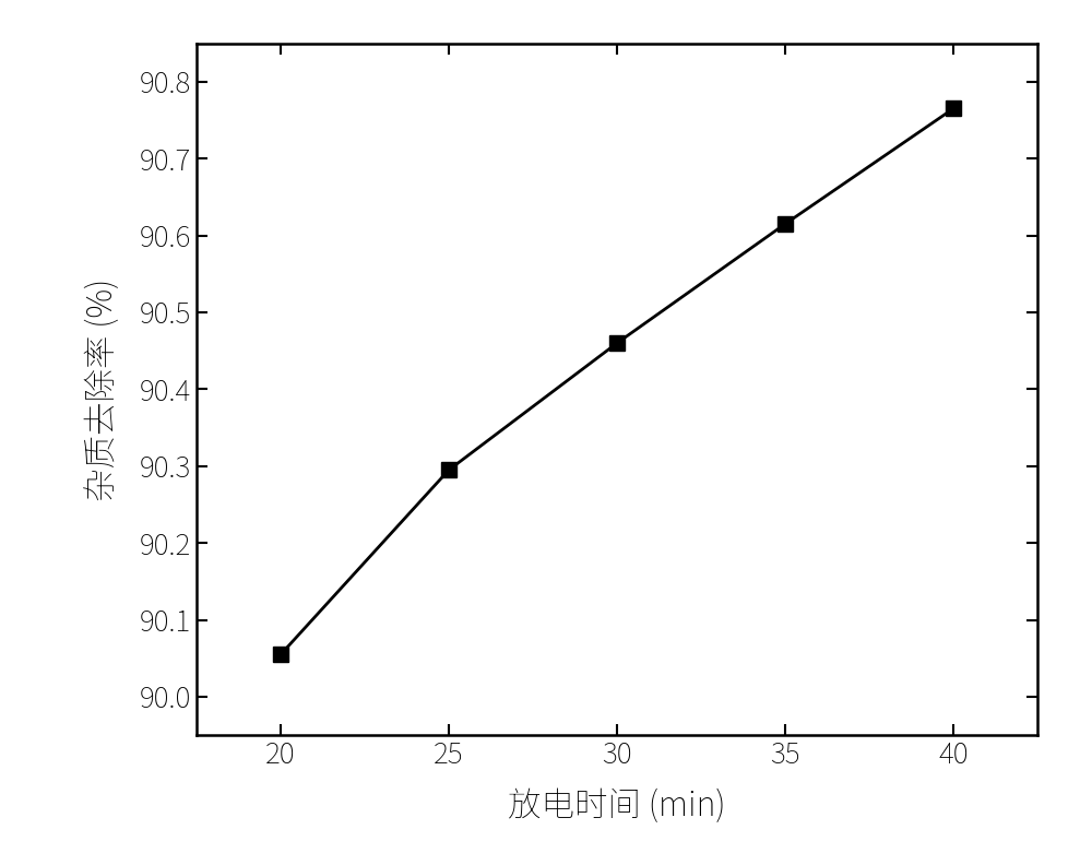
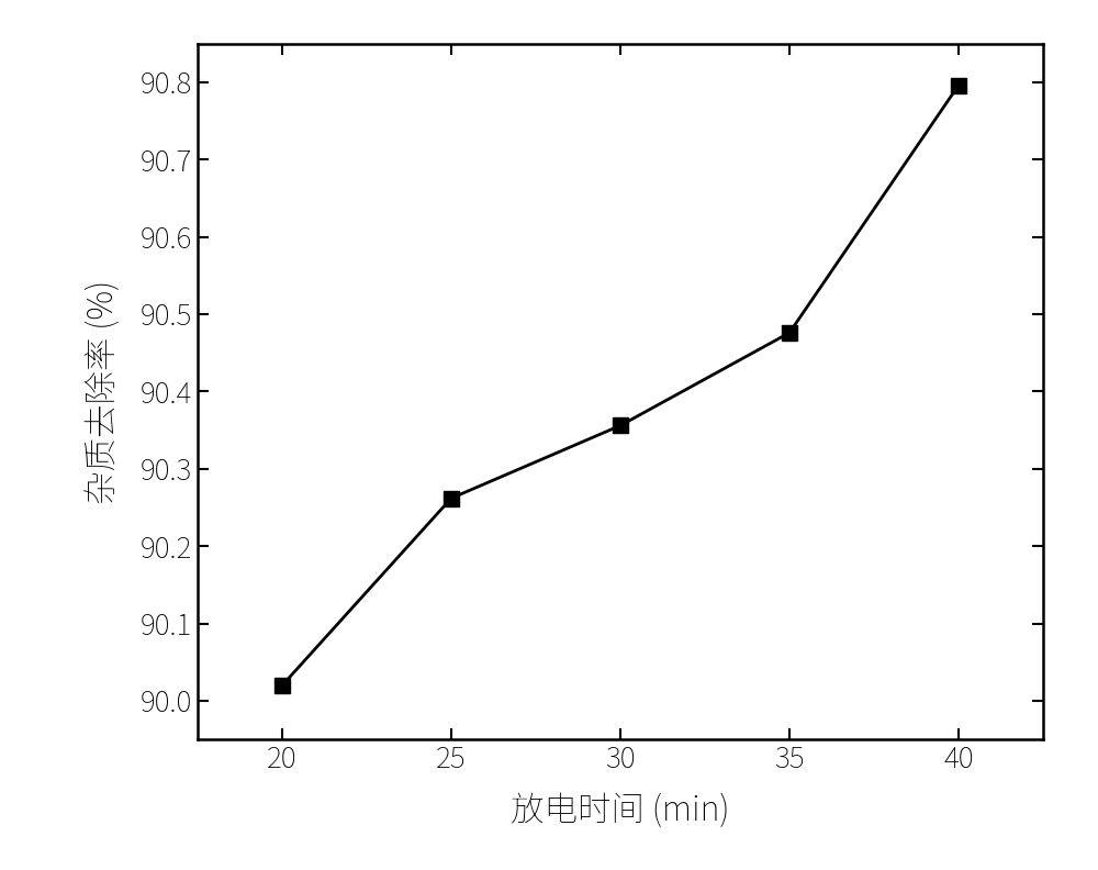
20: 90.055 -> 90.020
25: 90.295 -> 90.262
30: 90.460 -> 90.356
35: 90.615 -> 90.476
40: 90.765 -> 90.796
